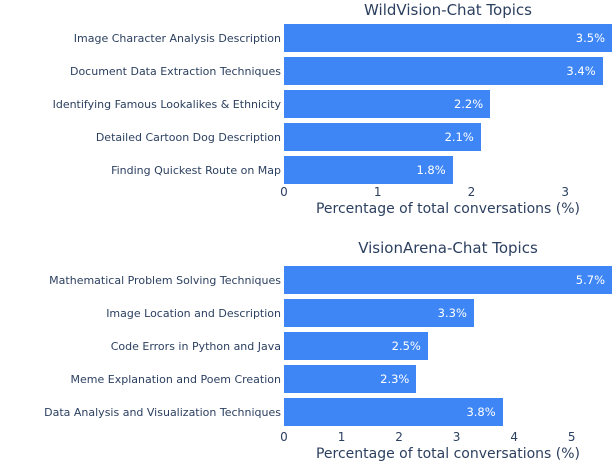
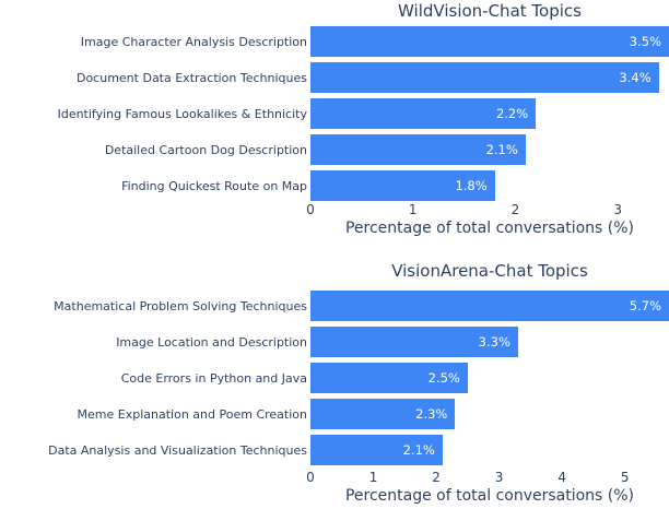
VisionArena-Chat Topics/Data Analysis and Visualization Techniques: 3.8% -> 2.1%
